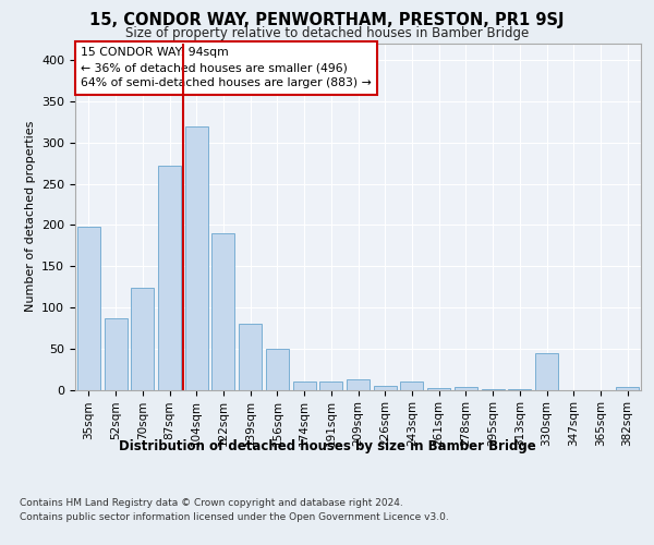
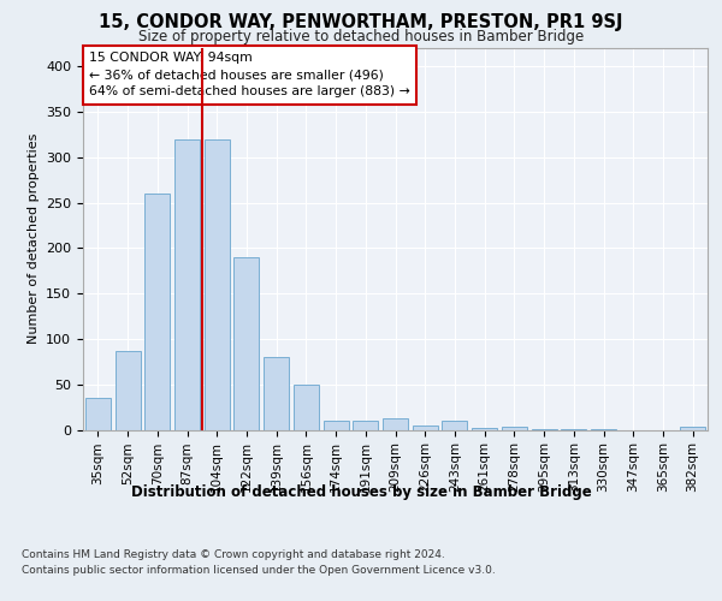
35sqm: 198 -> 35
70sqm: 124 -> 260
87sqm: 272 -> 320
330sqm: 44 -> 1
